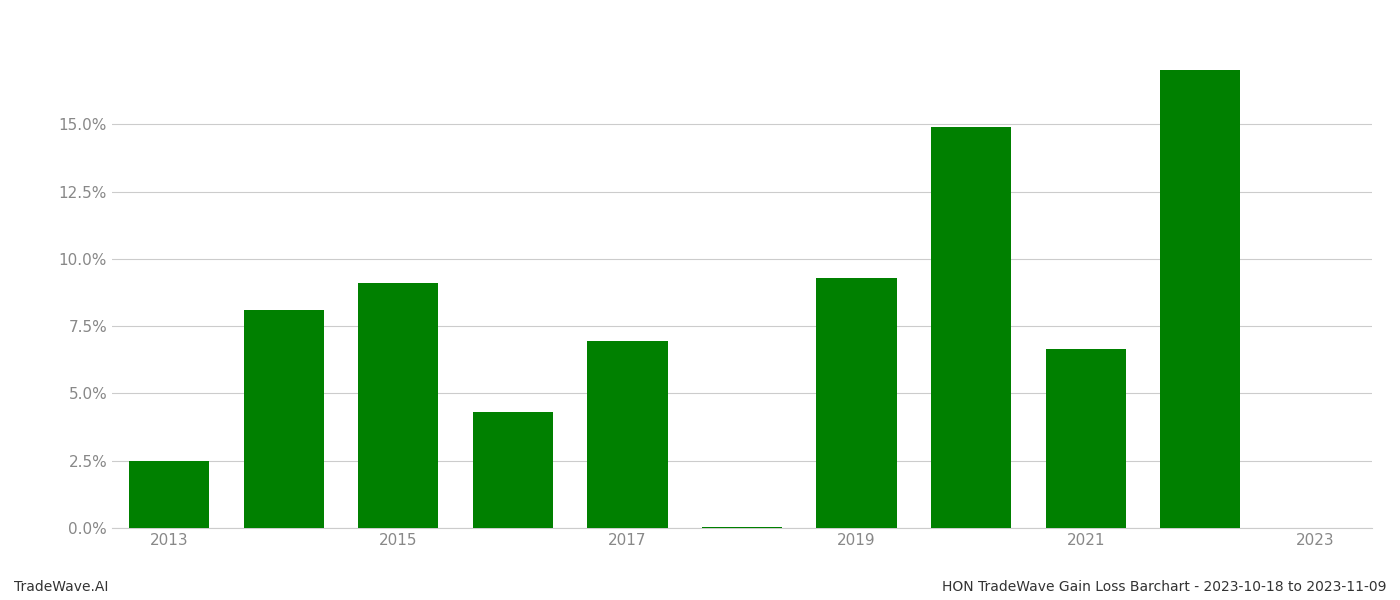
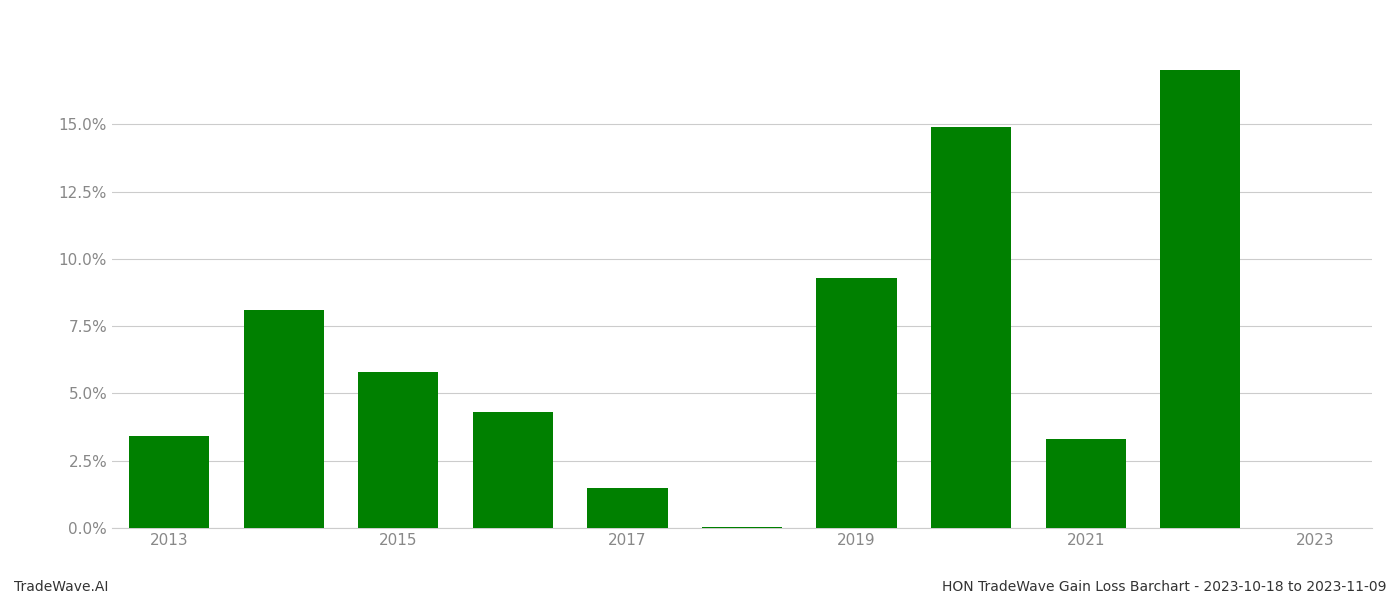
2013: 2.50% -> 3.40%
2015: 9.10% -> 5.80%
2017: 6.95% -> 1.50%
2021: 6.65% -> 3.30%
